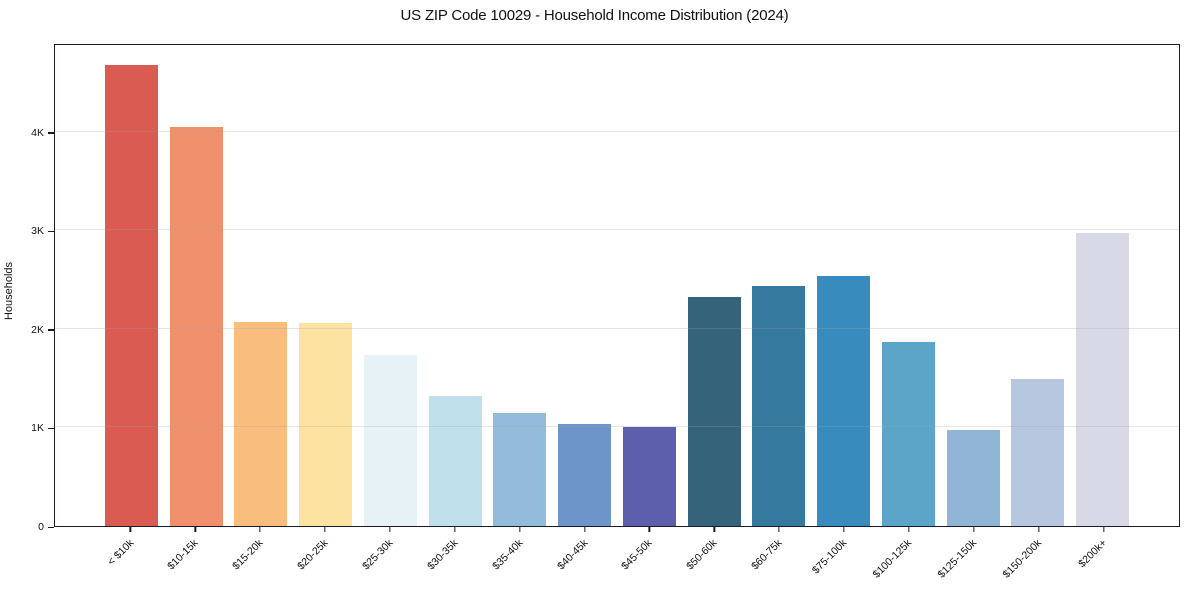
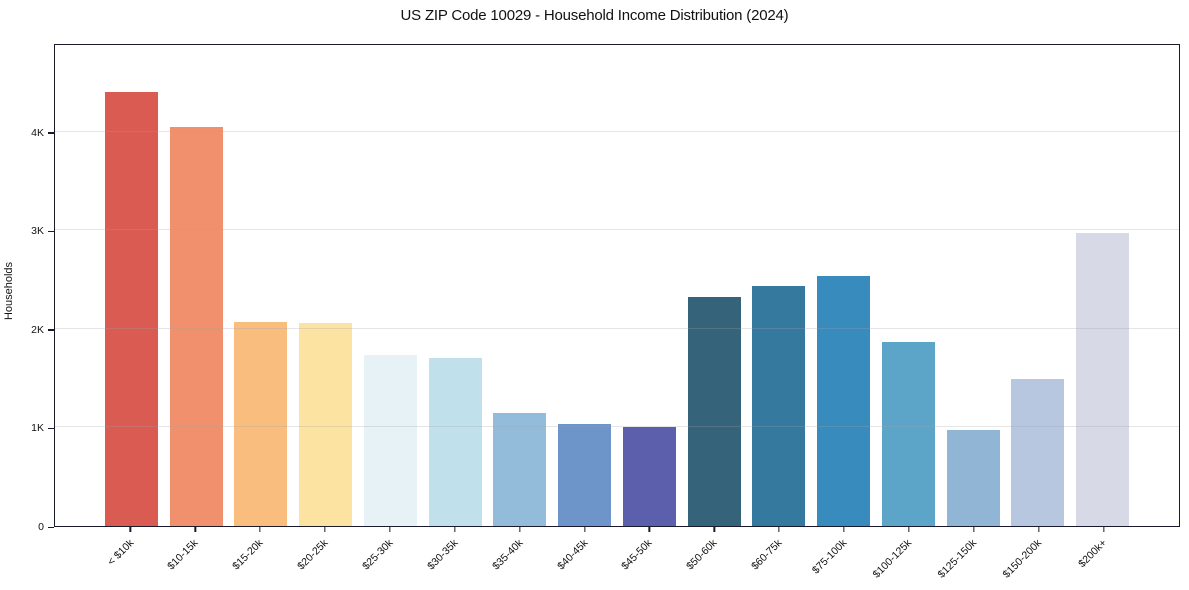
< $10k: 4.7K -> 4.4K
$30-35k: 1.3K -> 1.7K
